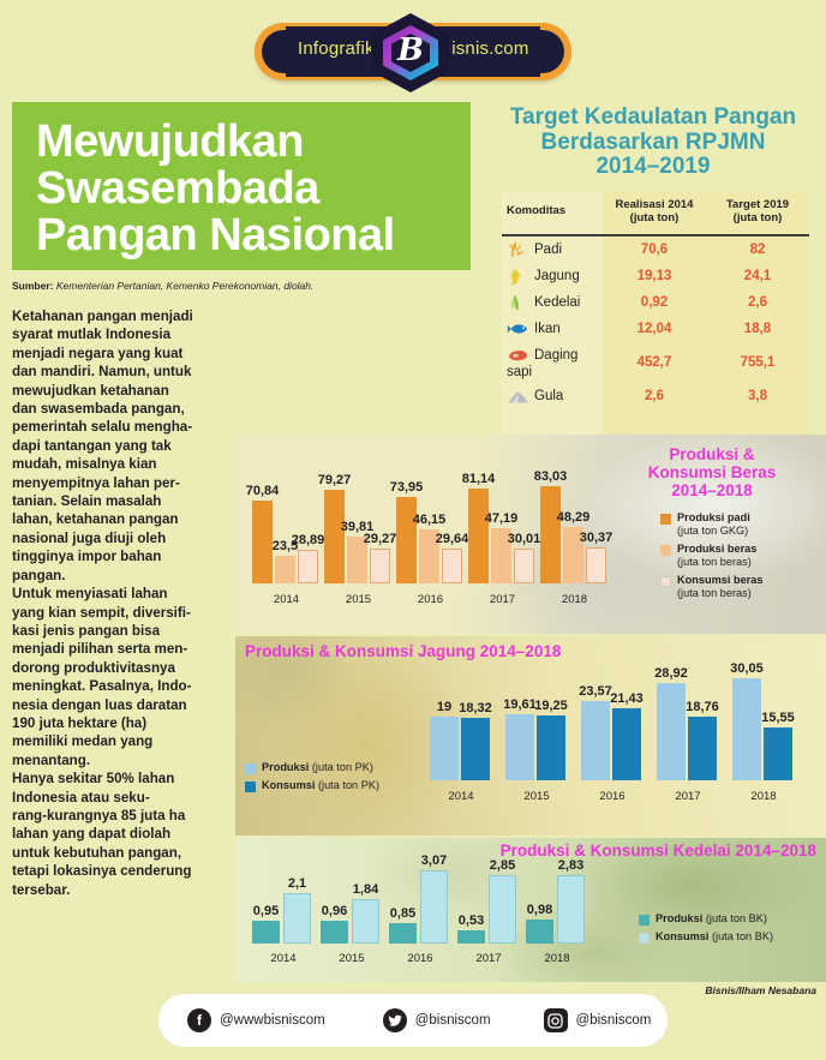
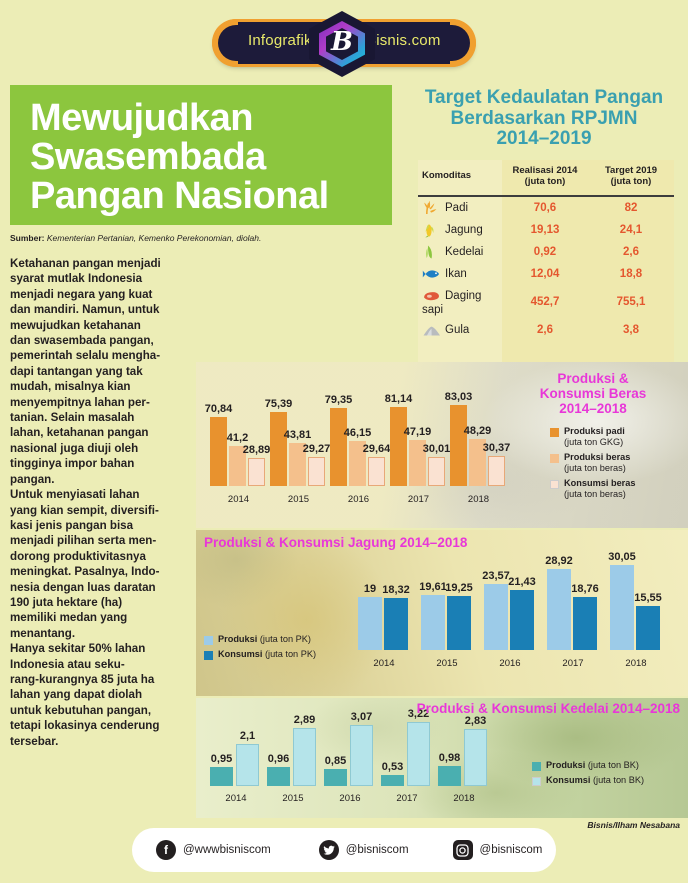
Produksi & Konsumsi Beras 2014–2018/Produksi beras/2014: 23,5 -> 41,2
Produksi & Konsumsi Beras 2014–2018/Produksi padi/2015: 79,27 -> 75,39
Produksi & Konsumsi Beras 2014–2018/Produksi beras/2015: 39,81 -> 43,81
Produksi & Konsumsi Beras 2014–2018/Produksi padi/2016: 73,95 -> 79,35
Produksi & Konsumsi Kedelai 2014–2018/Konsumsi/2015: 1,84 -> 2,89
Produksi & Konsumsi Kedelai 2014–2018/Konsumsi/2017: 2,85 -> 3,22
